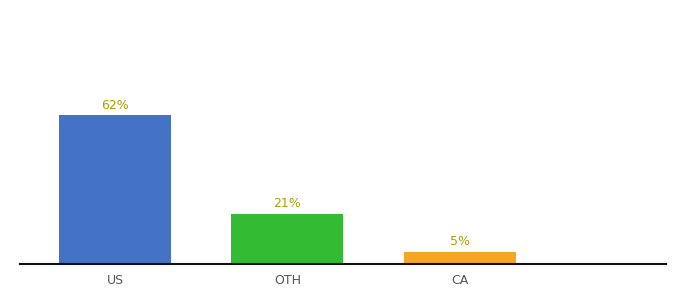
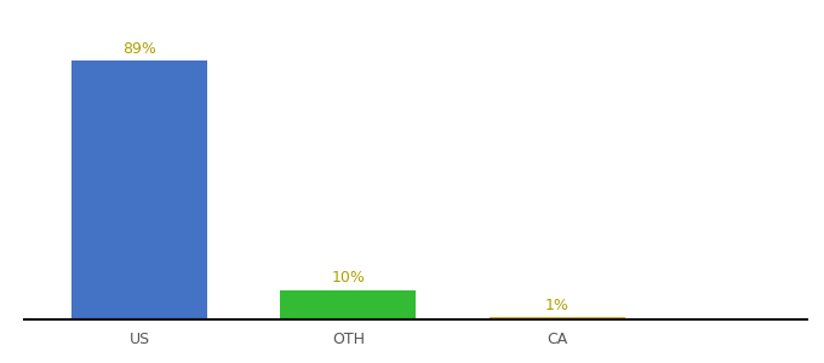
US: 62% -> 89%
OTH: 21% -> 10%
CA: 5% -> 1%
